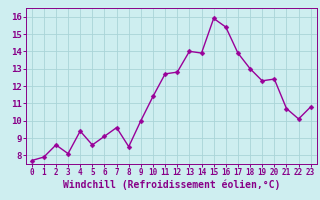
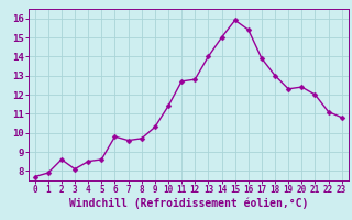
4: 9.4 -> 8.5
6: 9.1 -> 9.8
8: 8.5 -> 9.7
9: 10.0 -> 10.3
14: 13.9 -> 15.0
21: 10.7 -> 12.0
22: 10.1 -> 11.1
